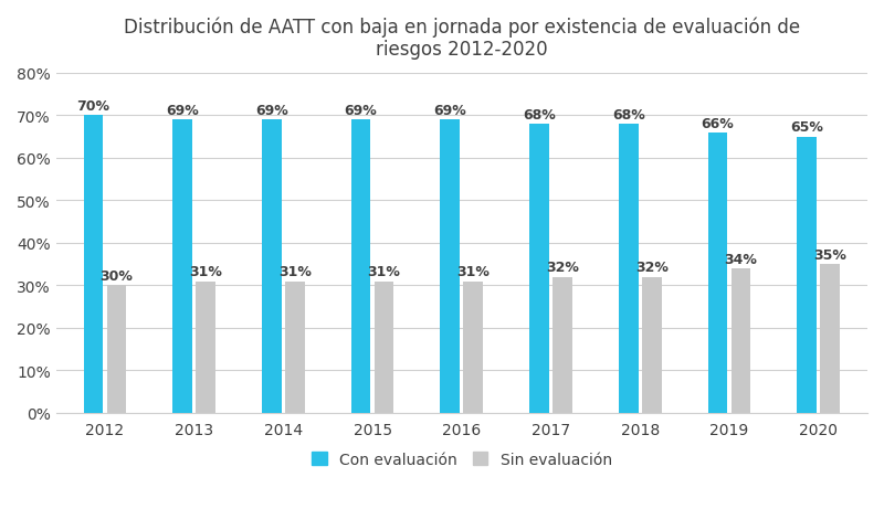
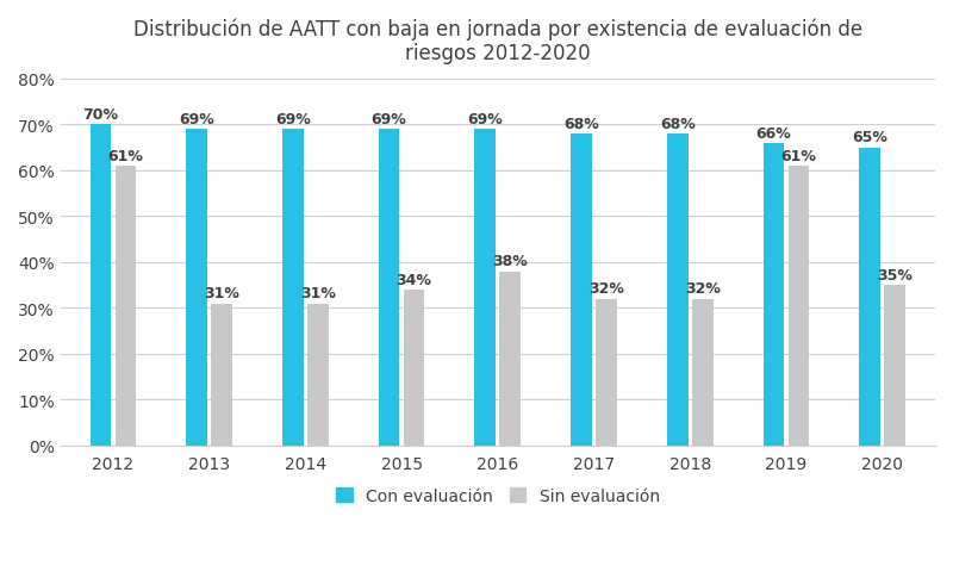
Sin evaluación/2012: 30% -> 61%
Sin evaluación/2015: 31% -> 34%
Sin evaluación/2016: 31% -> 38%
Sin evaluación/2019: 34% -> 61%
